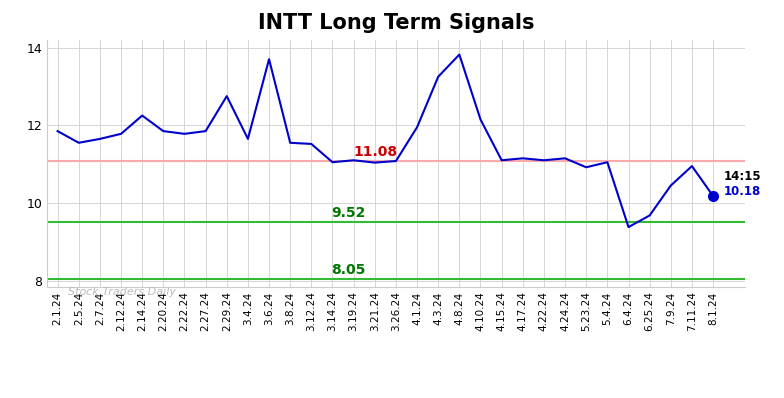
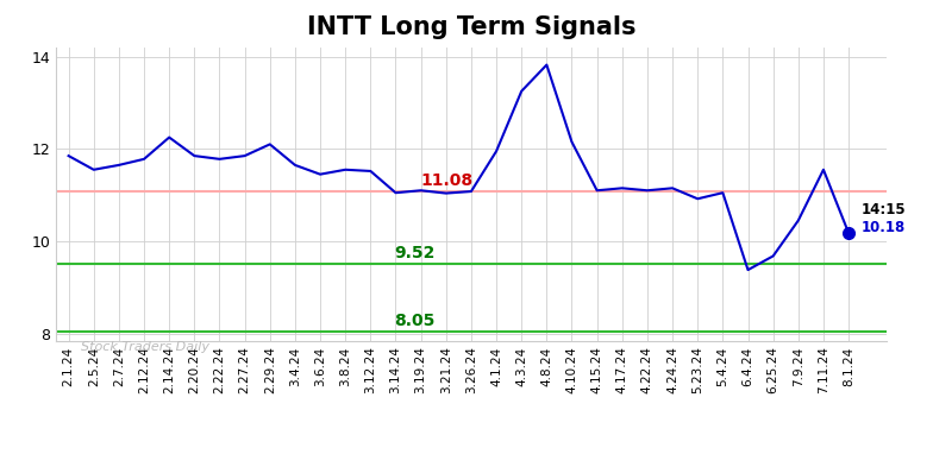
2.29.24: 12.75 -> 12.10
3.6.24: 13.70 -> 11.45
7.11.24: 10.95 -> 11.55
